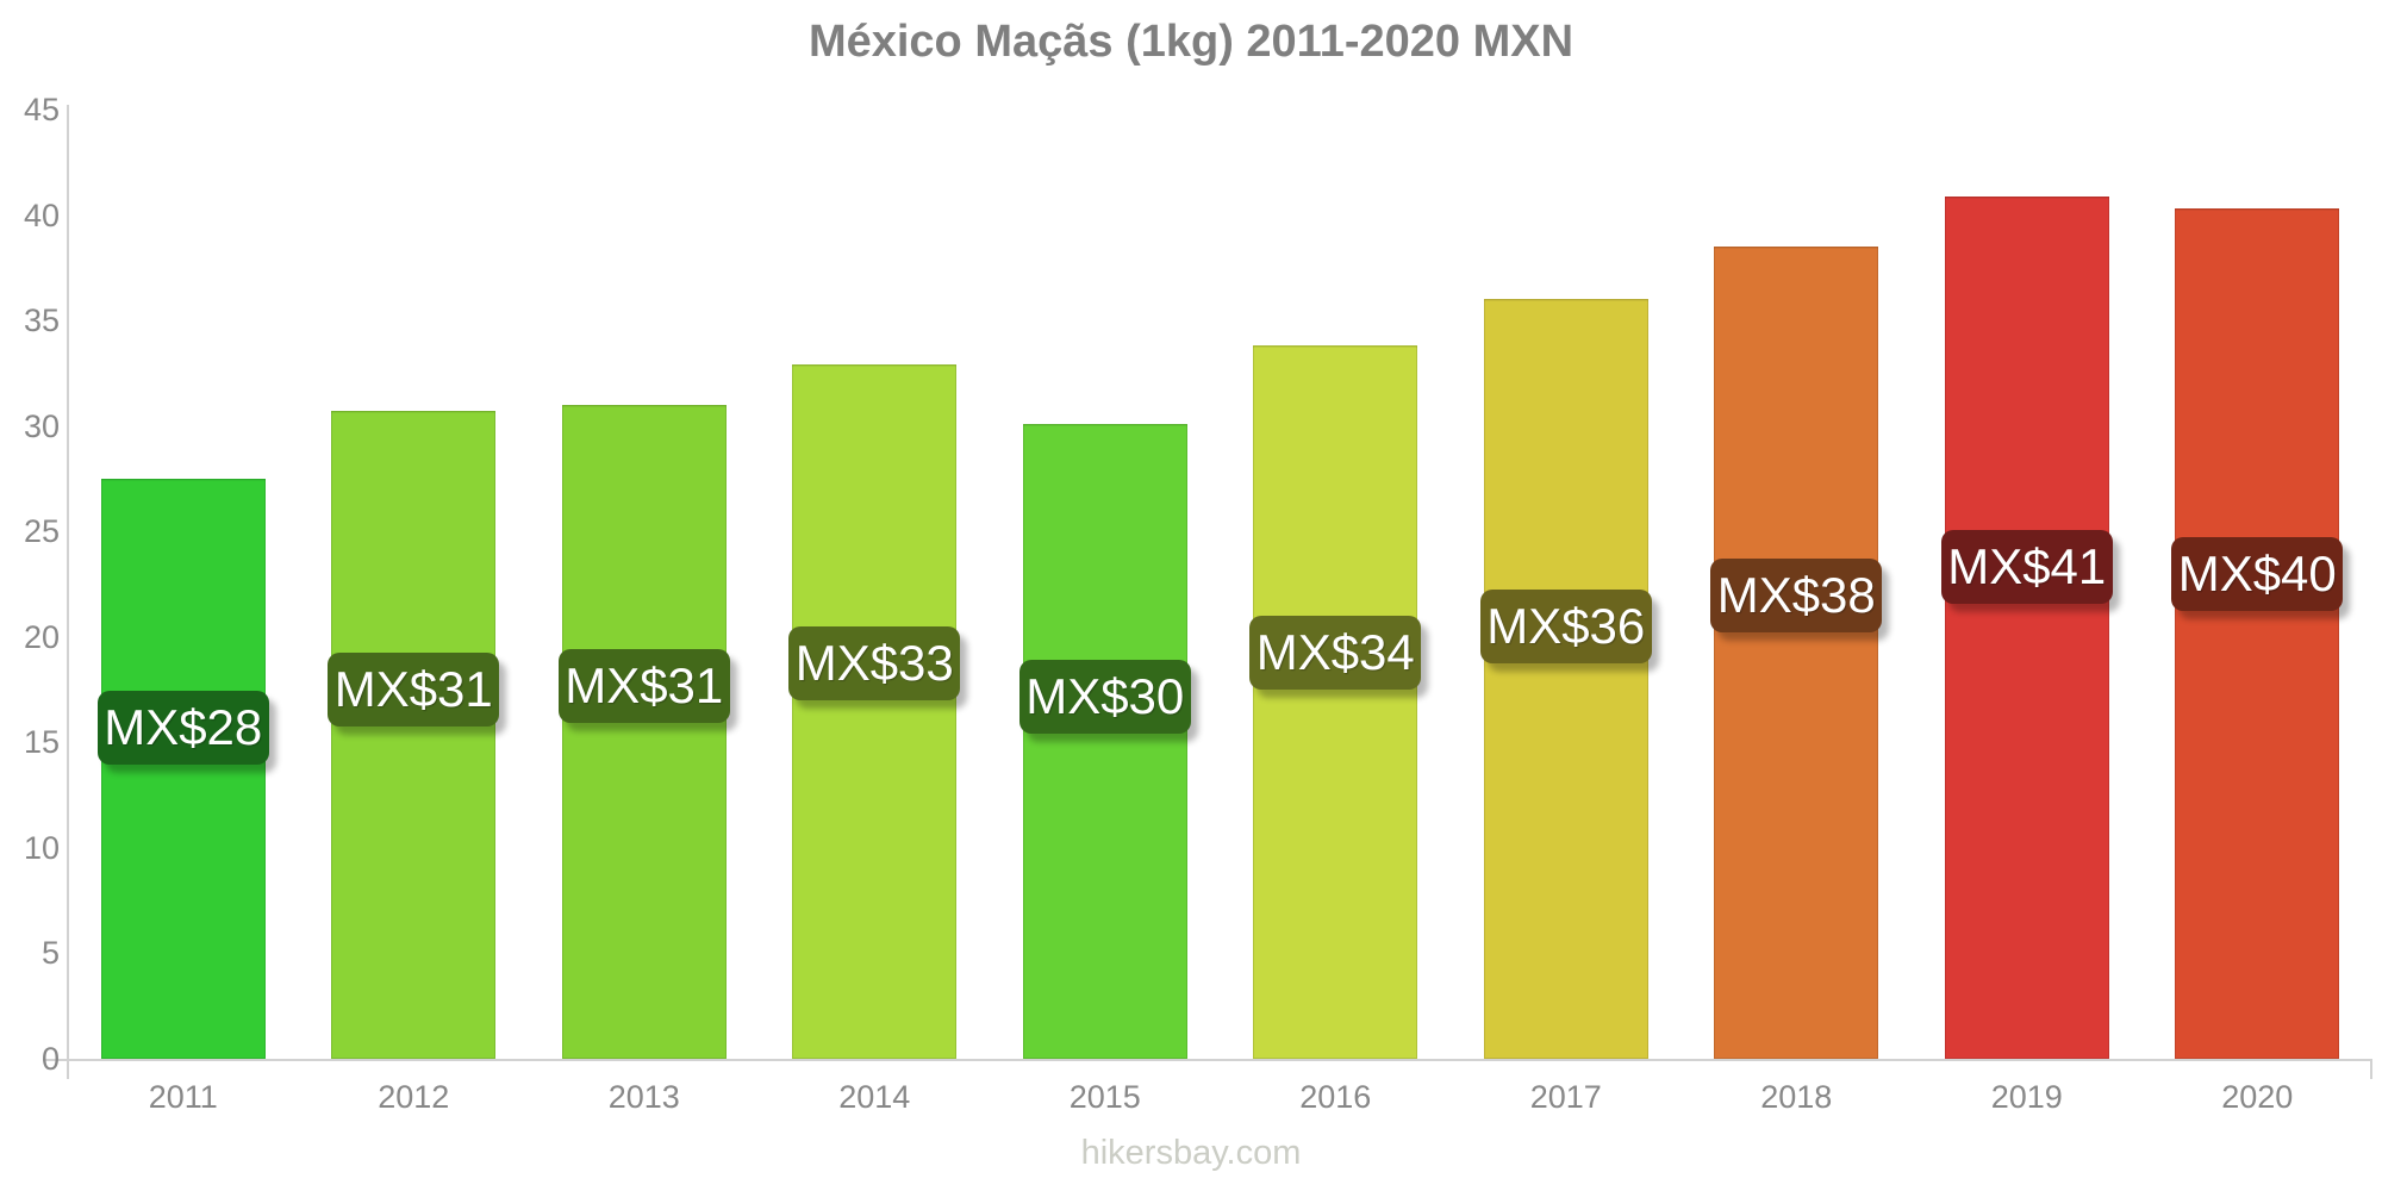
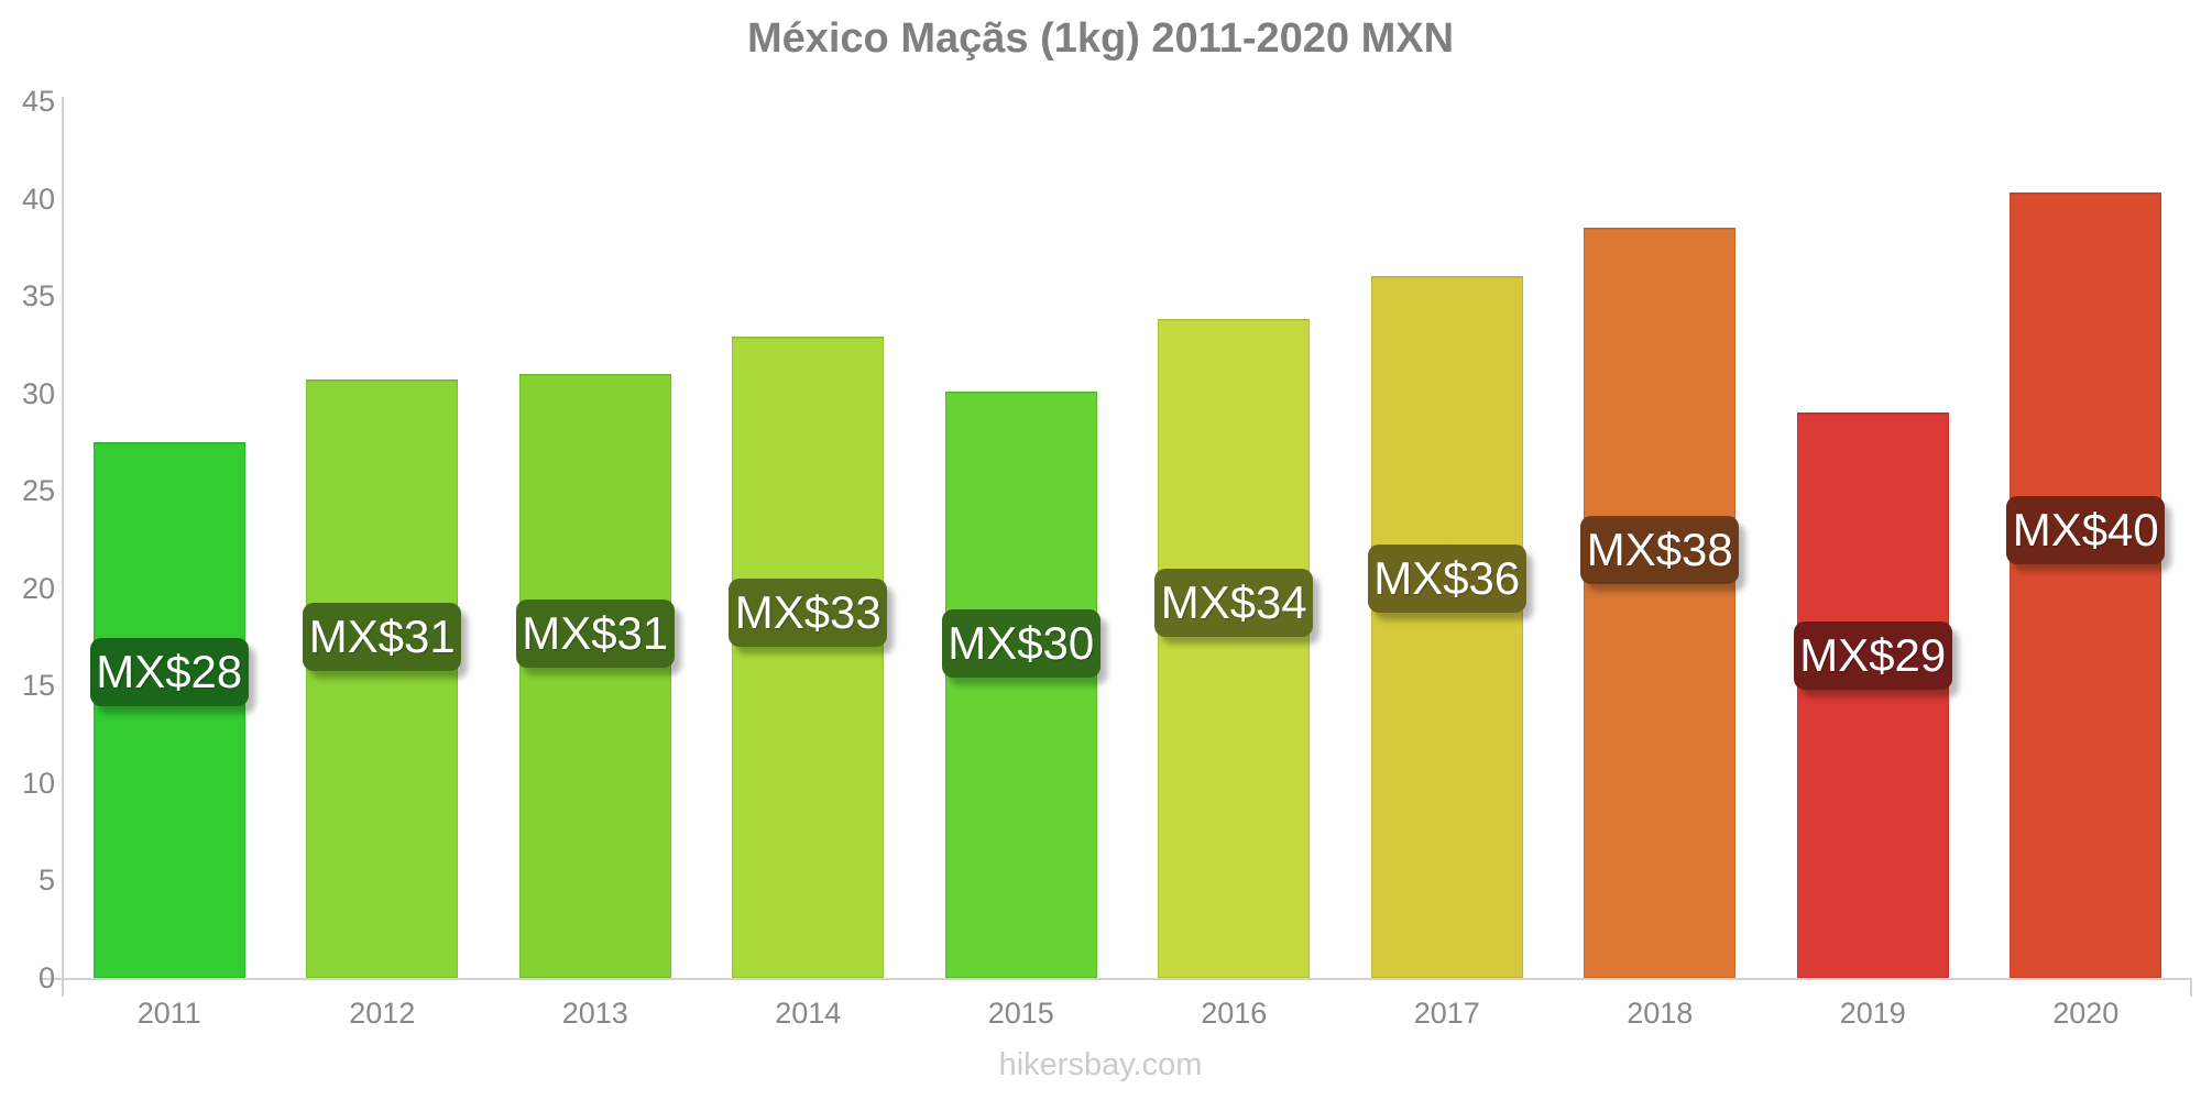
2019: 41 -> 29
